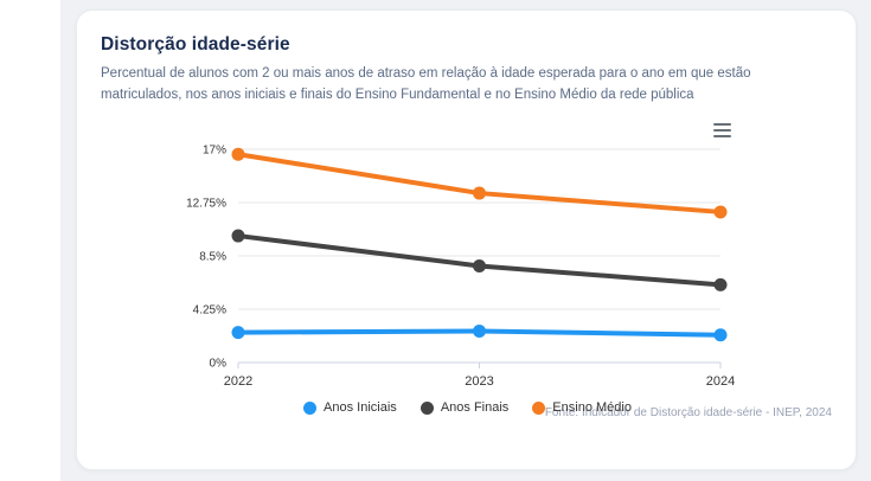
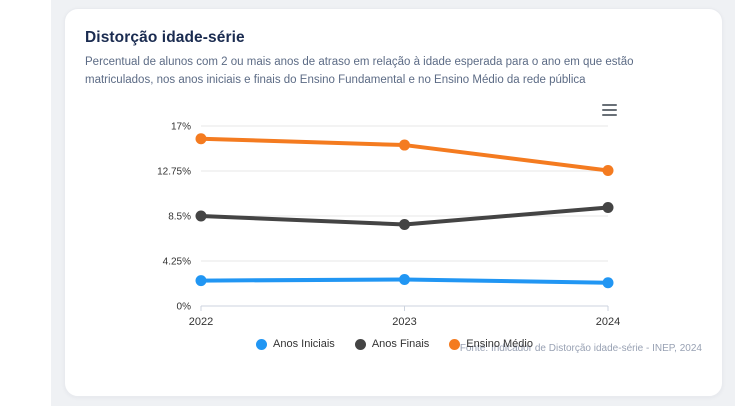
Anos Finais/2022: 10.1% -> 8.5%
Ensino Médio/2022: 16.6% -> 15.8%
Ensino Médio/2023: 13.5% -> 15.2%
Anos Finais/2024: 6.2% -> 9.3%
Ensino Médio/2024: 12.0% -> 12.8%
